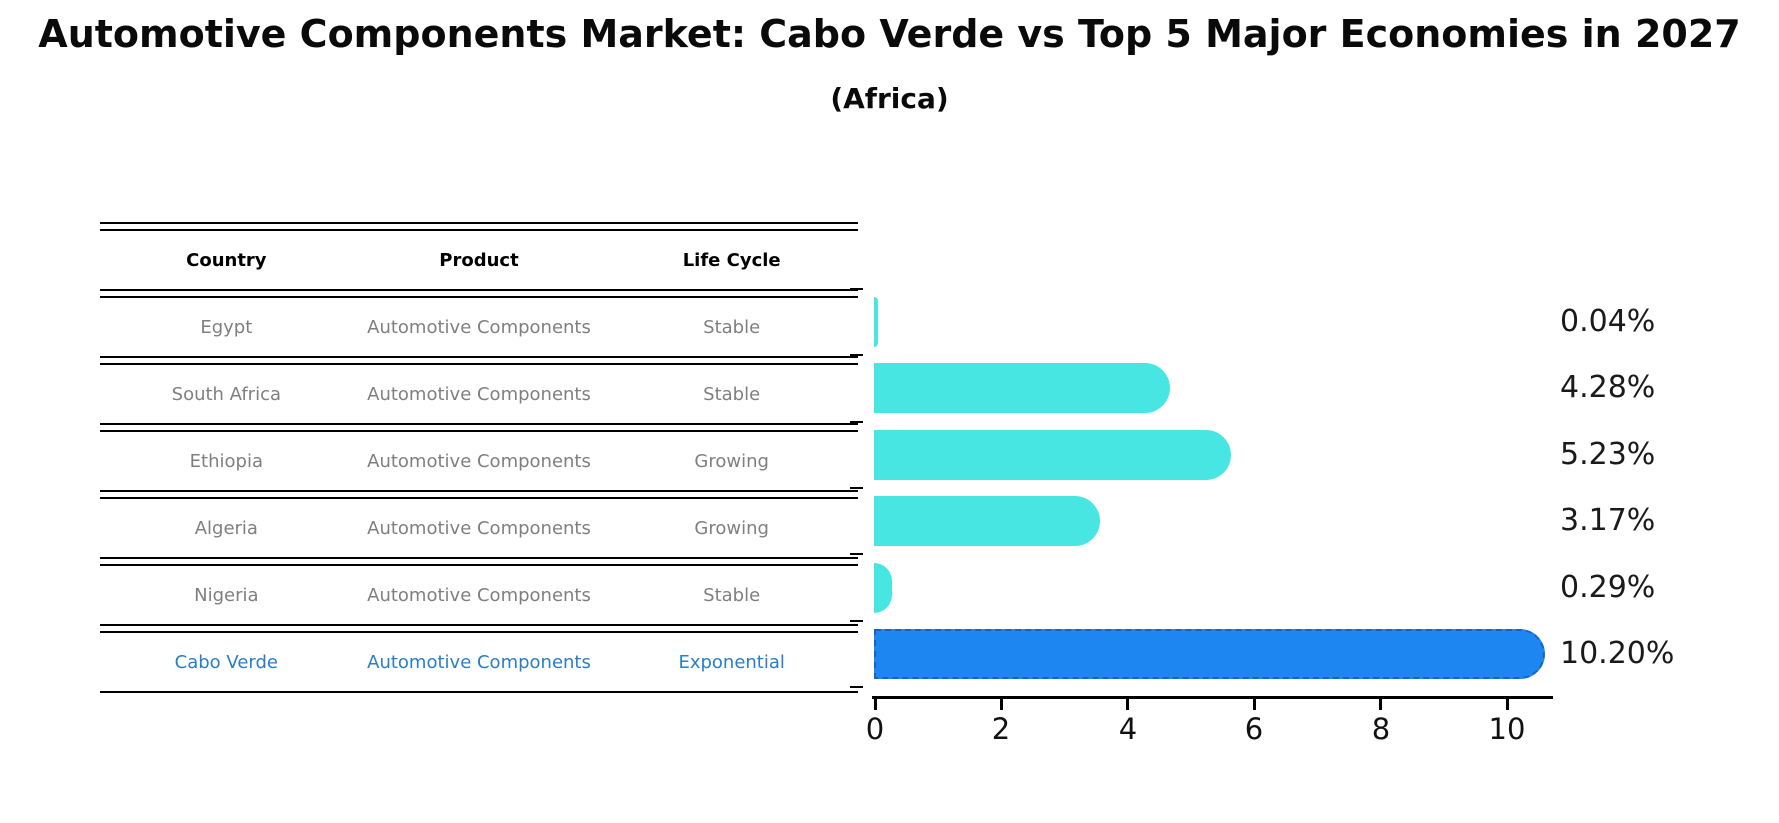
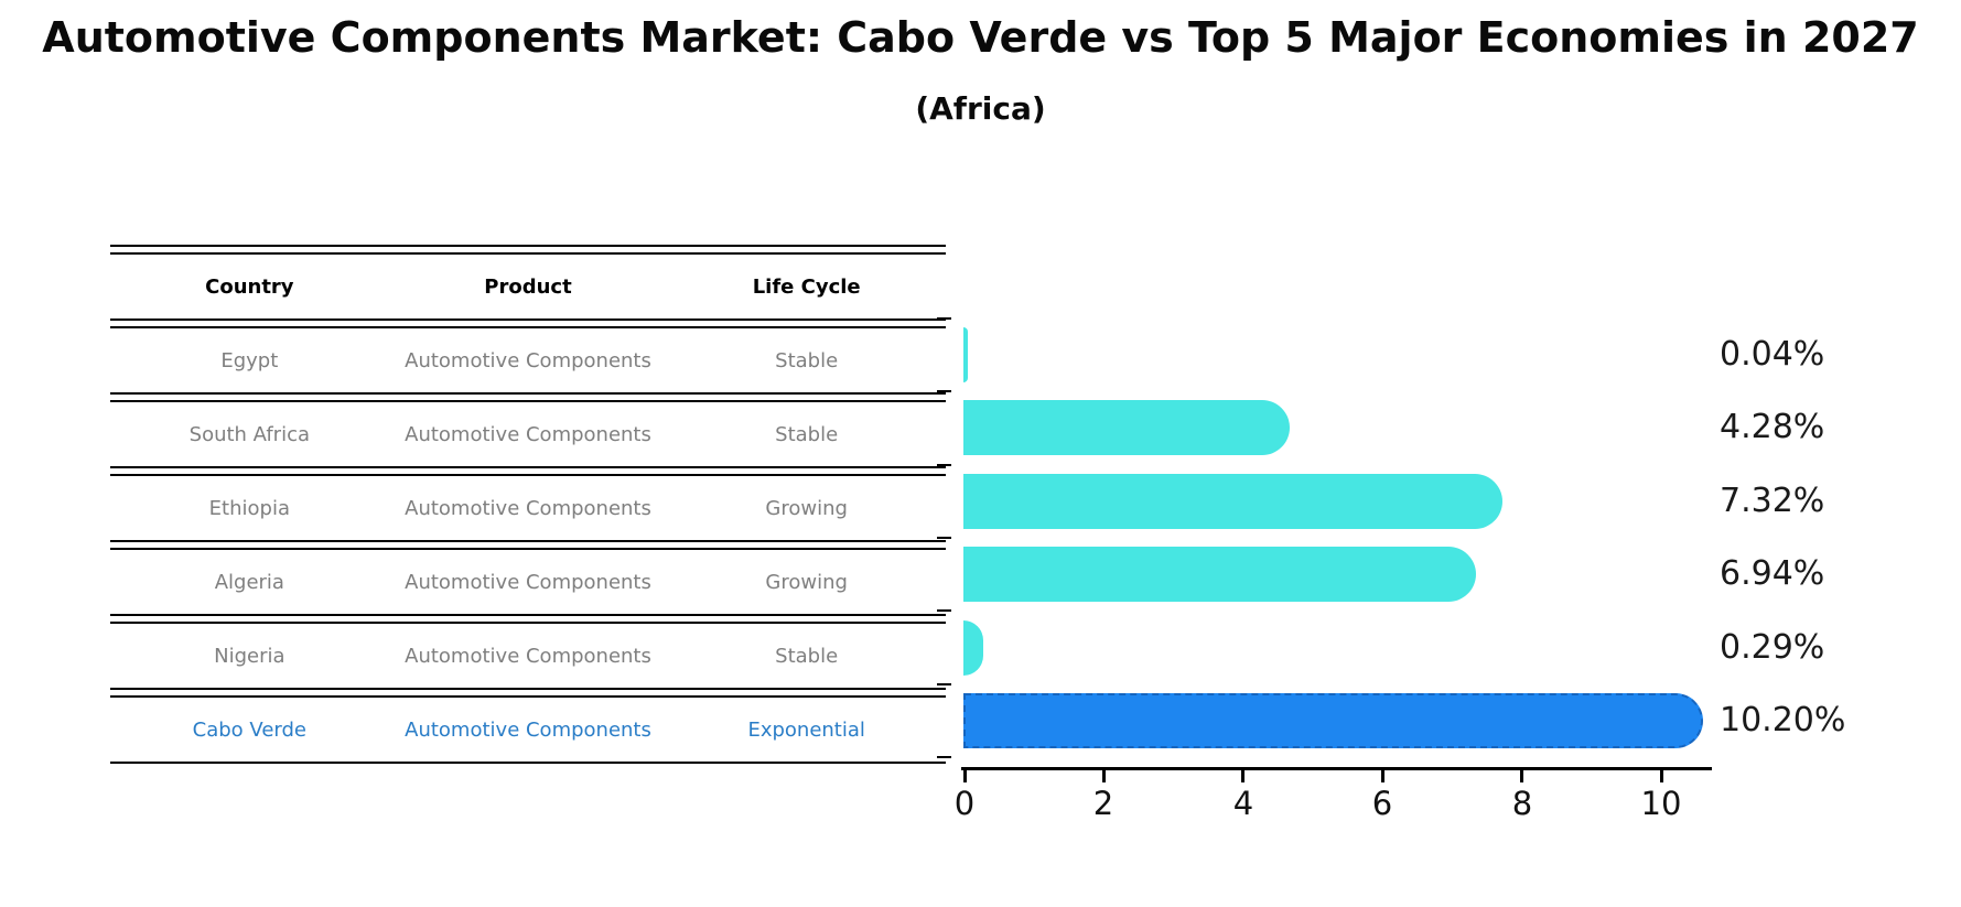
Ethiopia: 5.23% -> 7.32%
Algeria: 3.17% -> 6.94%
